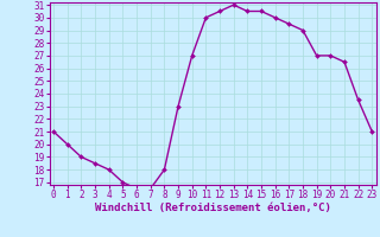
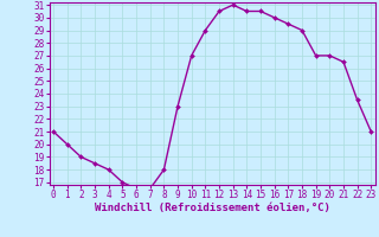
11: 30.0 -> 29.0
